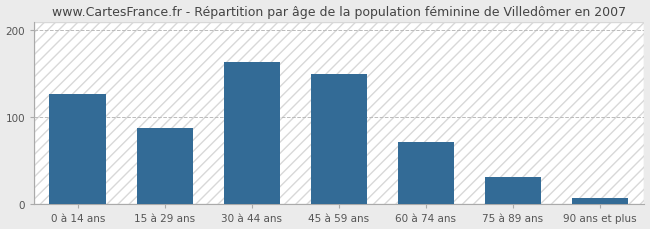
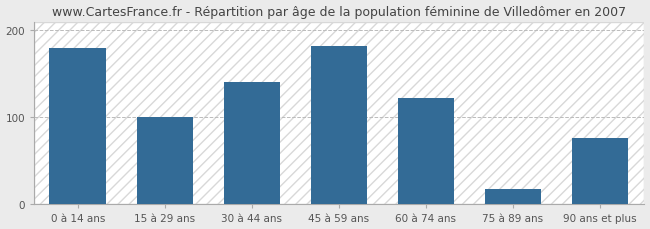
0 à 14 ans: 127 -> 180
15 à 29 ans: 88 -> 100
30 à 44 ans: 163 -> 140
45 à 59 ans: 150 -> 182
60 à 74 ans: 72 -> 122
75 à 89 ans: 32 -> 18
90 ans et plus: 7 -> 76
